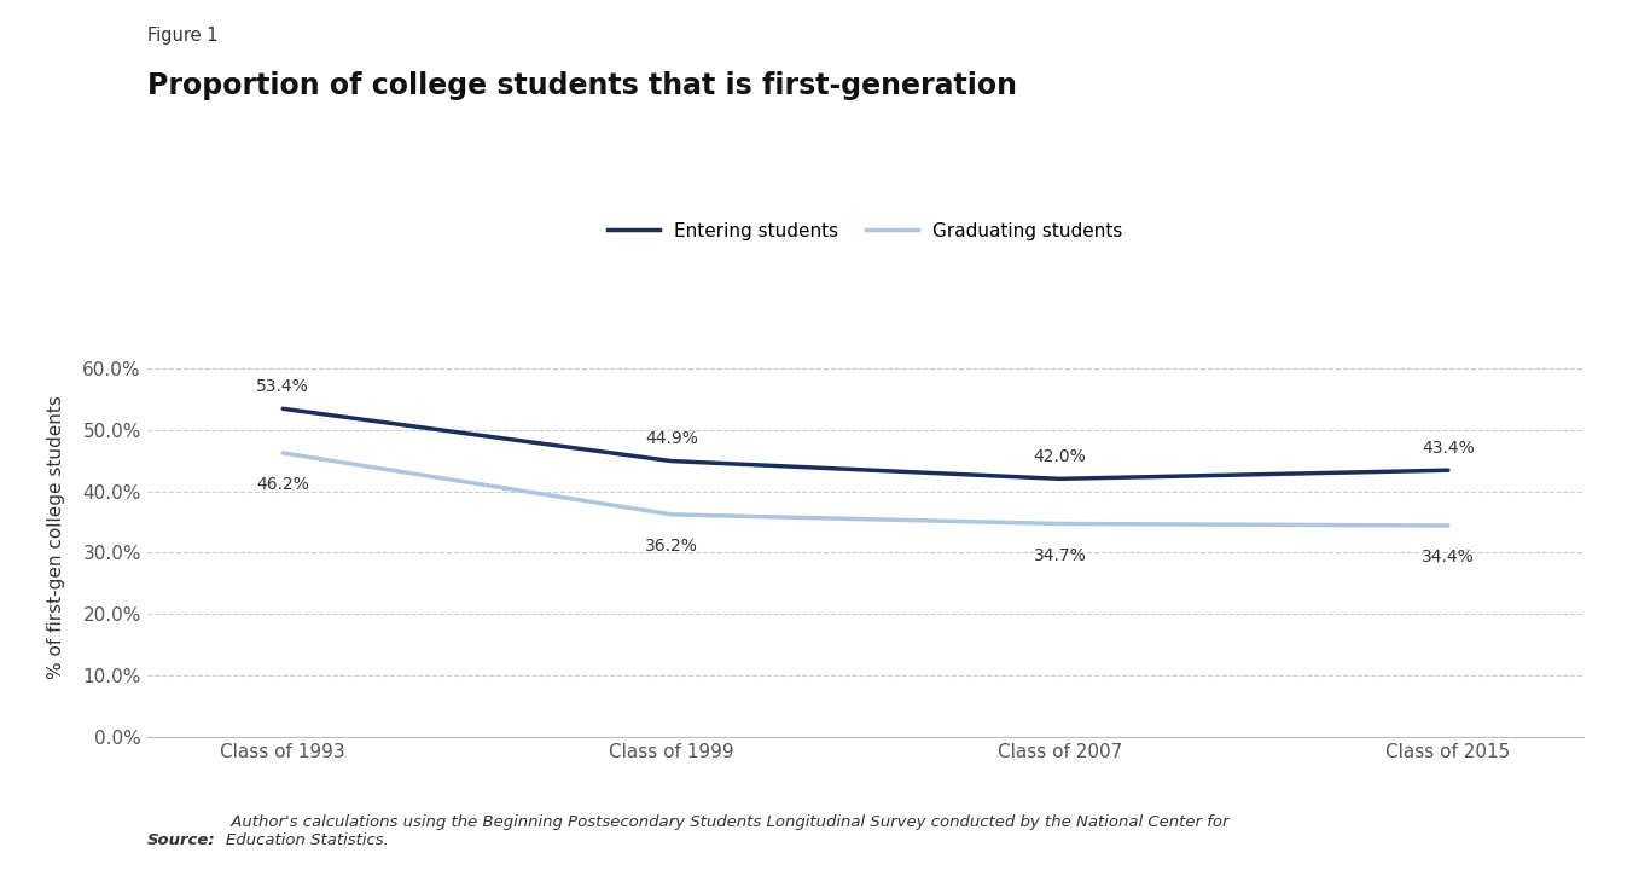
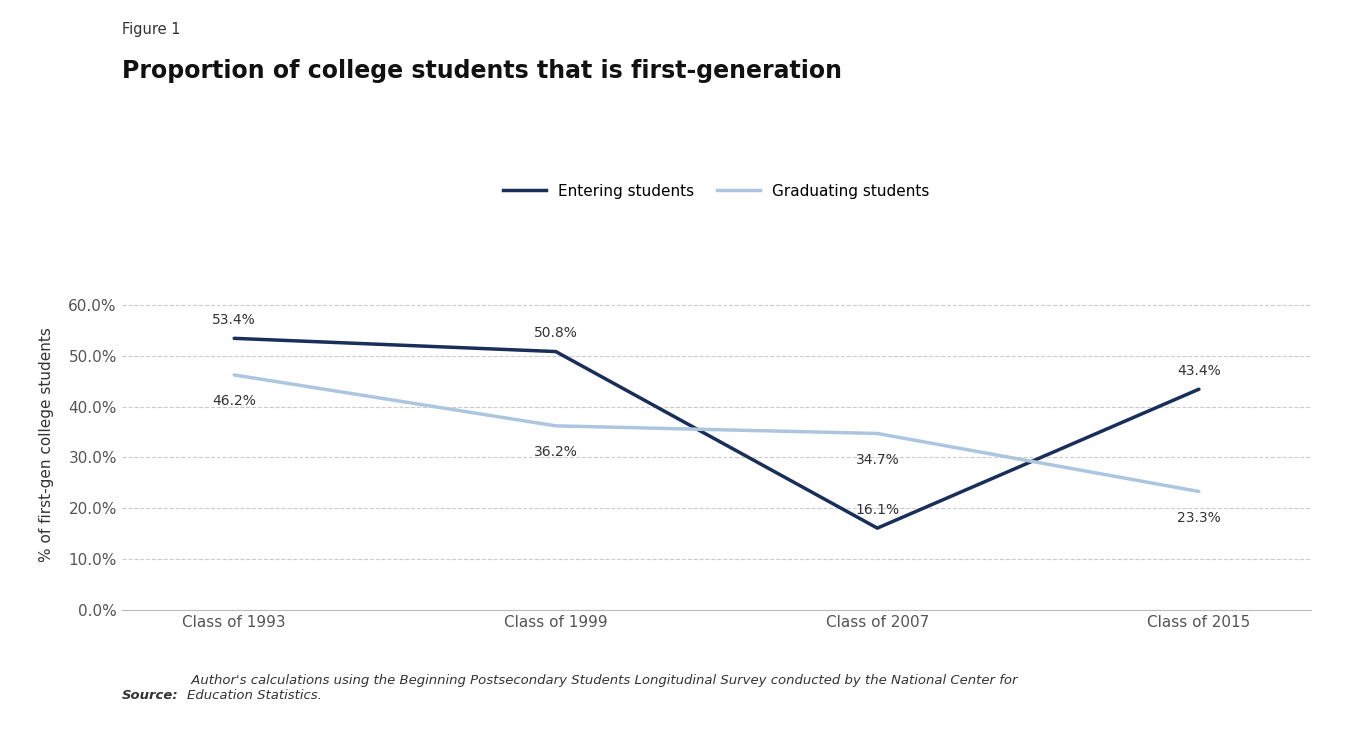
Entering students/Class of 1999: 44.9% -> 50.8%
Entering students/Class of 2007: 42.0% -> 16.1%
Graduating students/Class of 2015: 34.4% -> 23.3%
